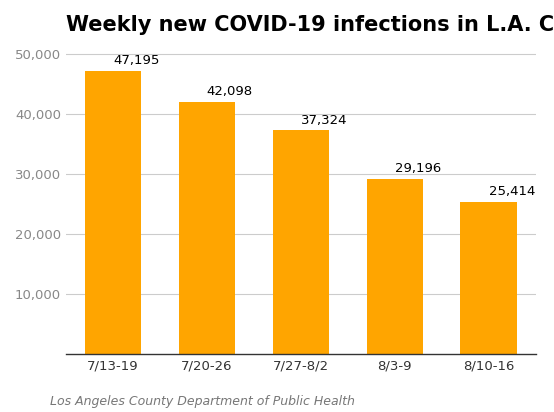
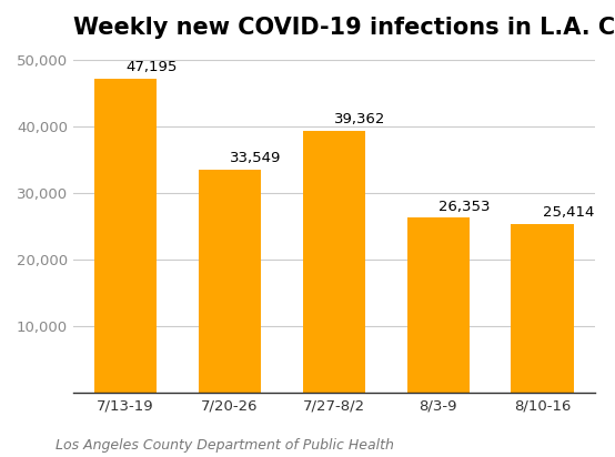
7/20-26: 42,098 -> 33,549
7/27-8/2: 37,324 -> 39,362
8/3-9: 29,196 -> 26,353
